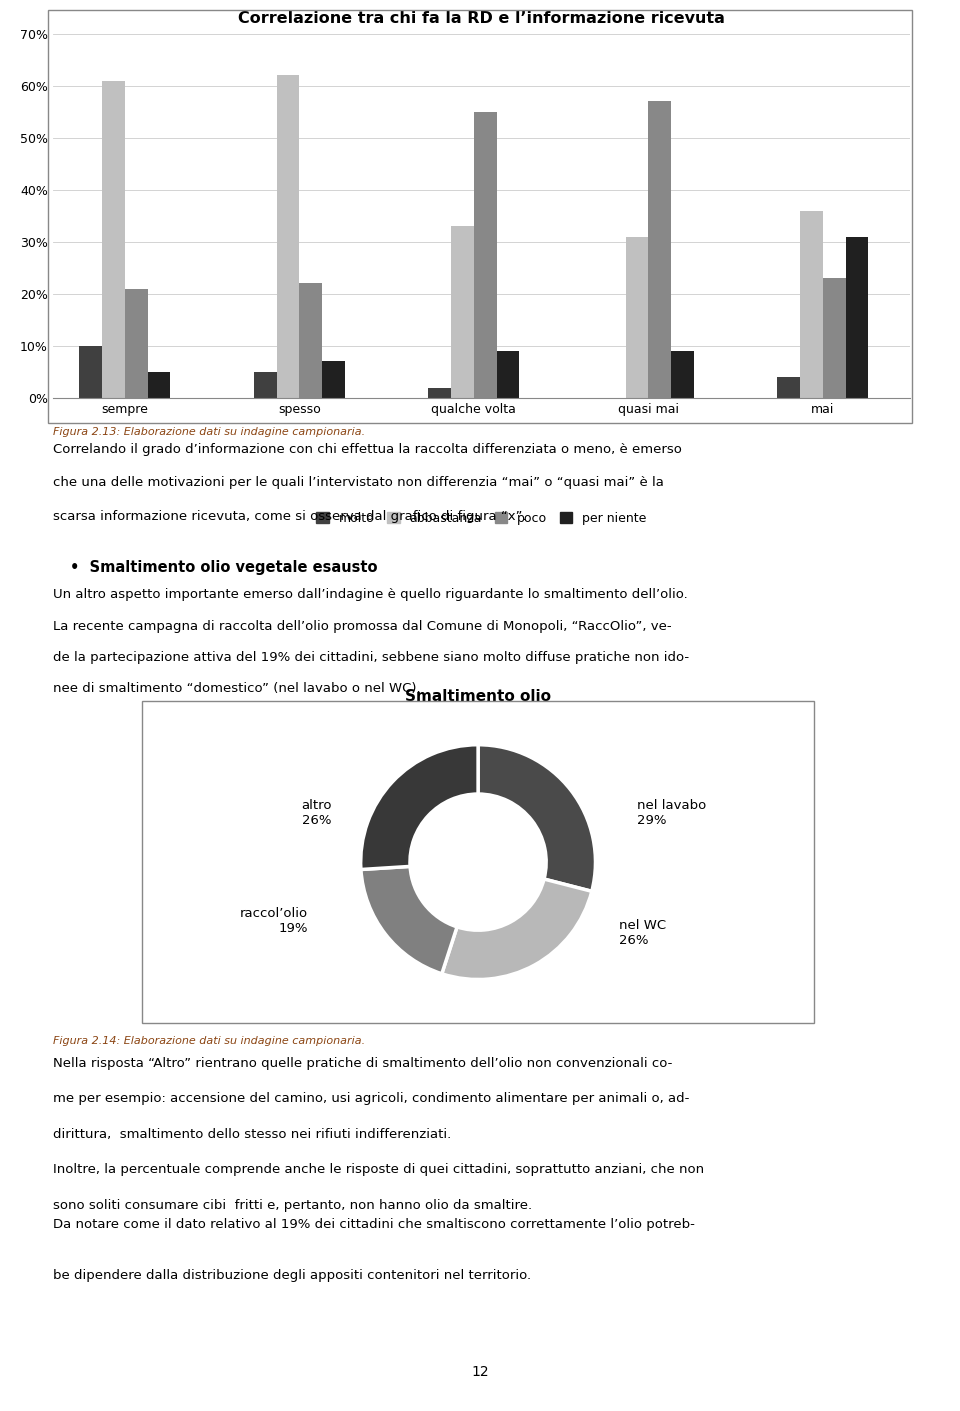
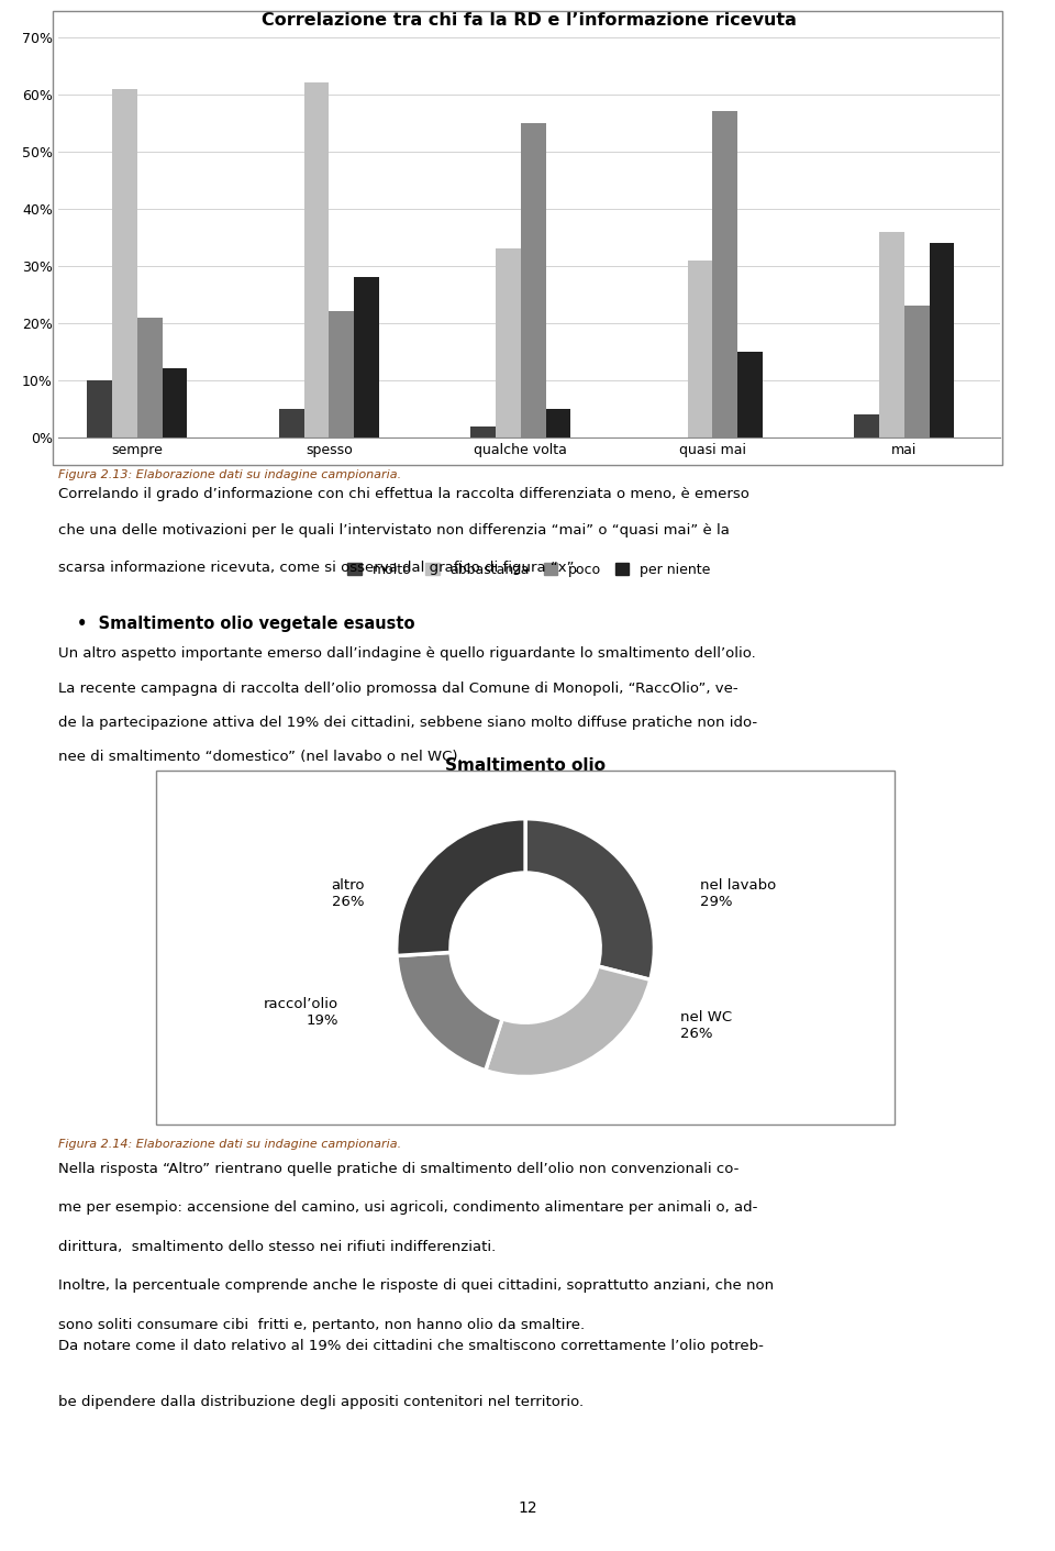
per niente/sempre: 5% -> 12%
per niente/spesso: 7% -> 28%
per niente/qualche volta: 9% -> 5%
per niente/quasi mai: 9% -> 15%
per niente/mai: 31% -> 34%
